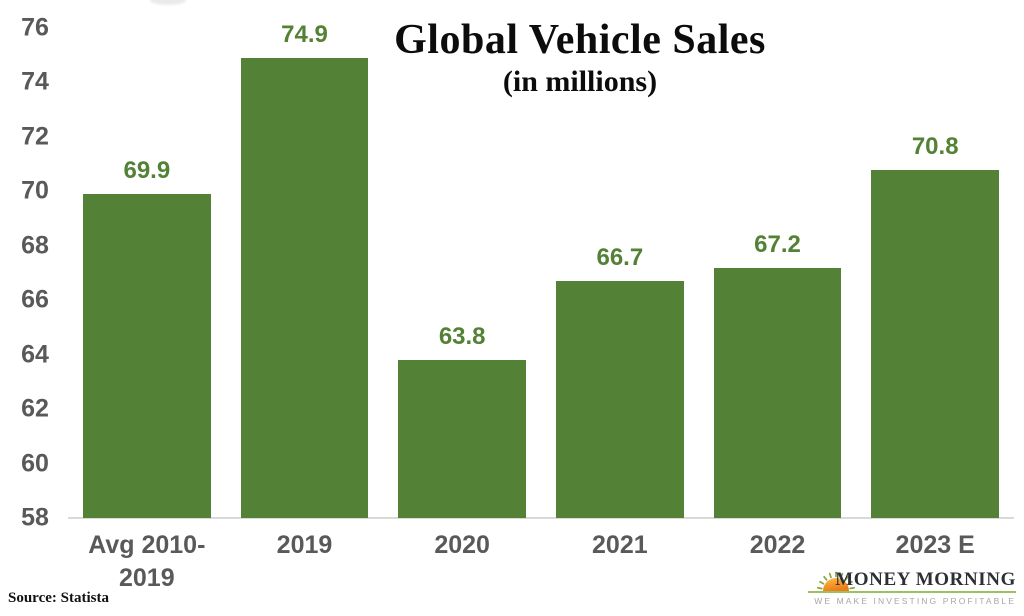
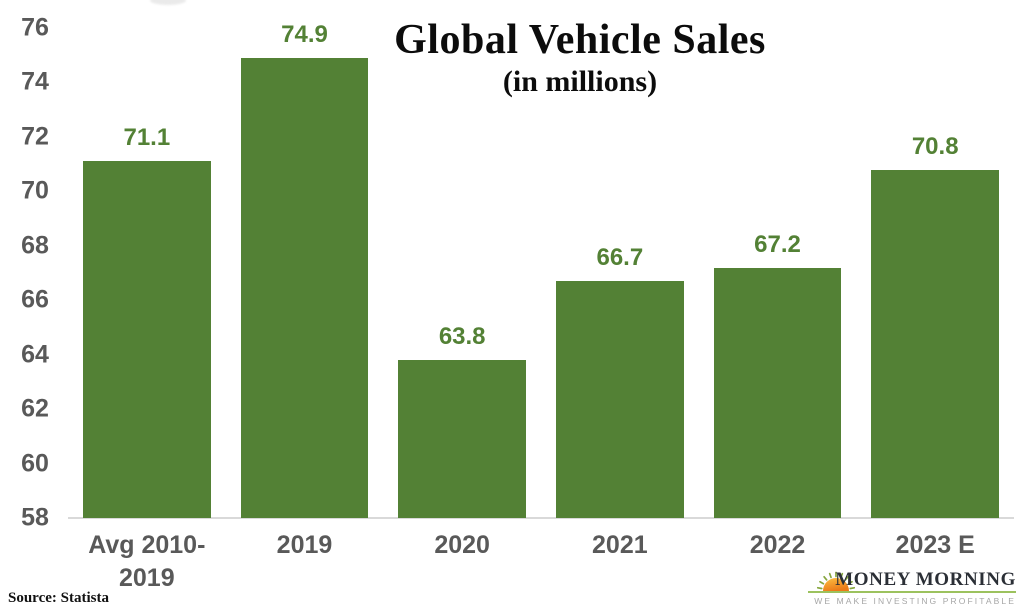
Avg 2010-2019: 69.9 -> 71.1
